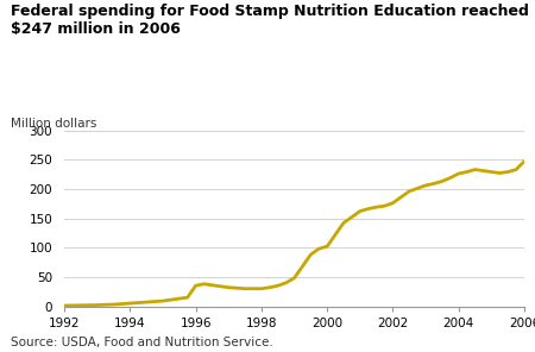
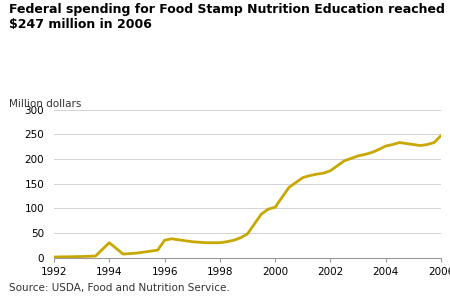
1994: 5 -> 30
